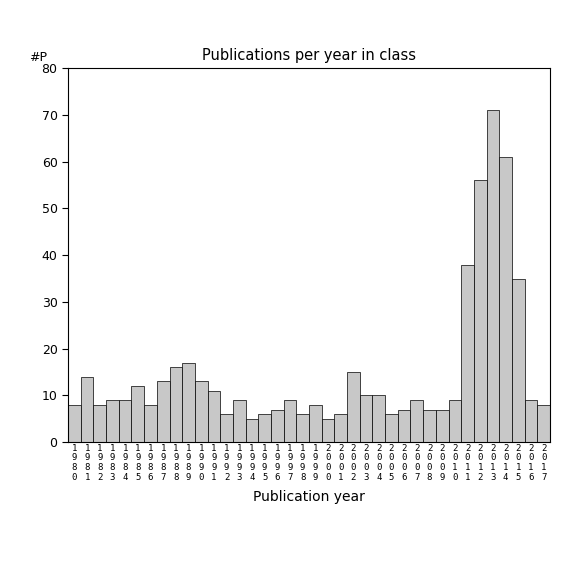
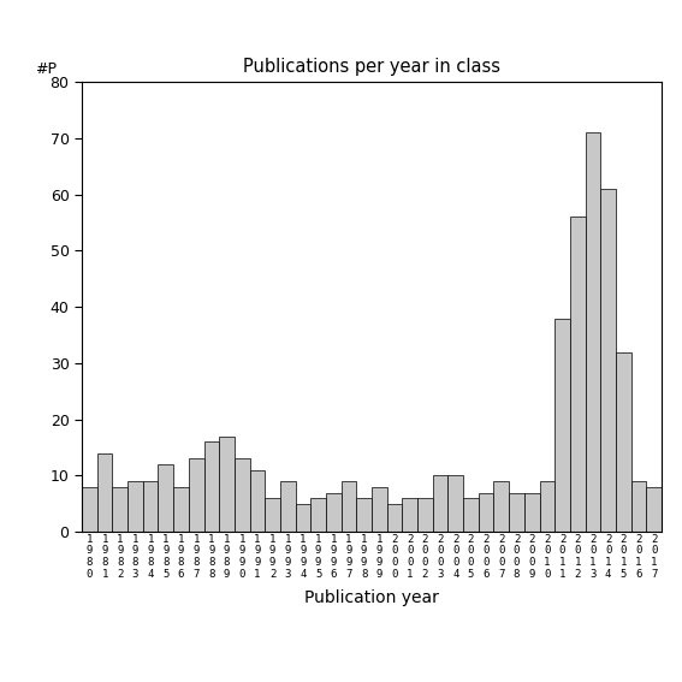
2 0 0 2: 15 -> 6
2 0 1 5: 35 -> 32
